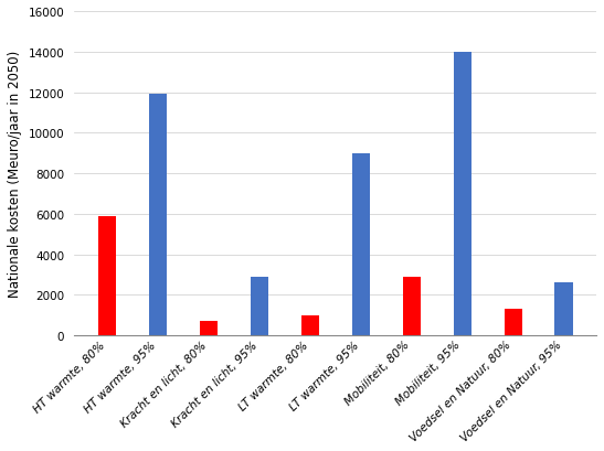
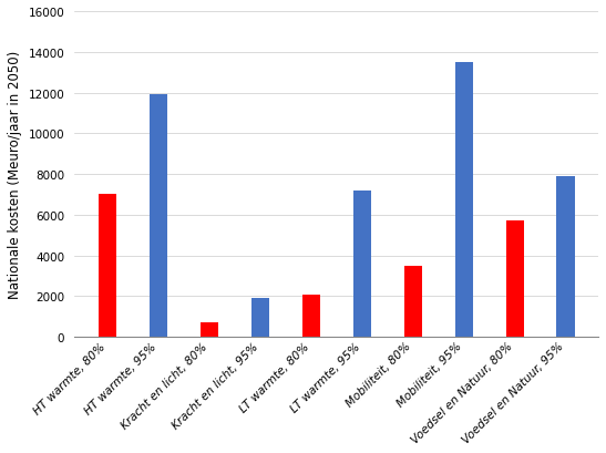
HT warmte, 80%: 5900 -> 7000
Kracht en licht, 95%: 2900 -> 1900
LT warmte, 80%: 1000 -> 2100
LT warmte, 95%: 9000 -> 7200
Mobiliteit, 80%: 2900 -> 3500
Mobiliteit, 95%: 14000 -> 13500
Voedsel en Natuur, 80%: 1300 -> 5700
Voedsel en Natuur, 95%: 2600 -> 7900
